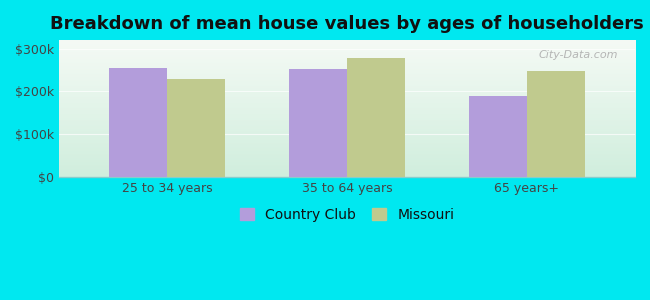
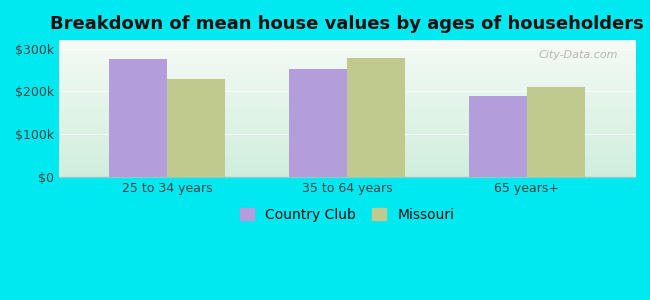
Country Club/25 to 34 years: $255k -> $275k
Missouri/65 years+: $248k -> $210k
